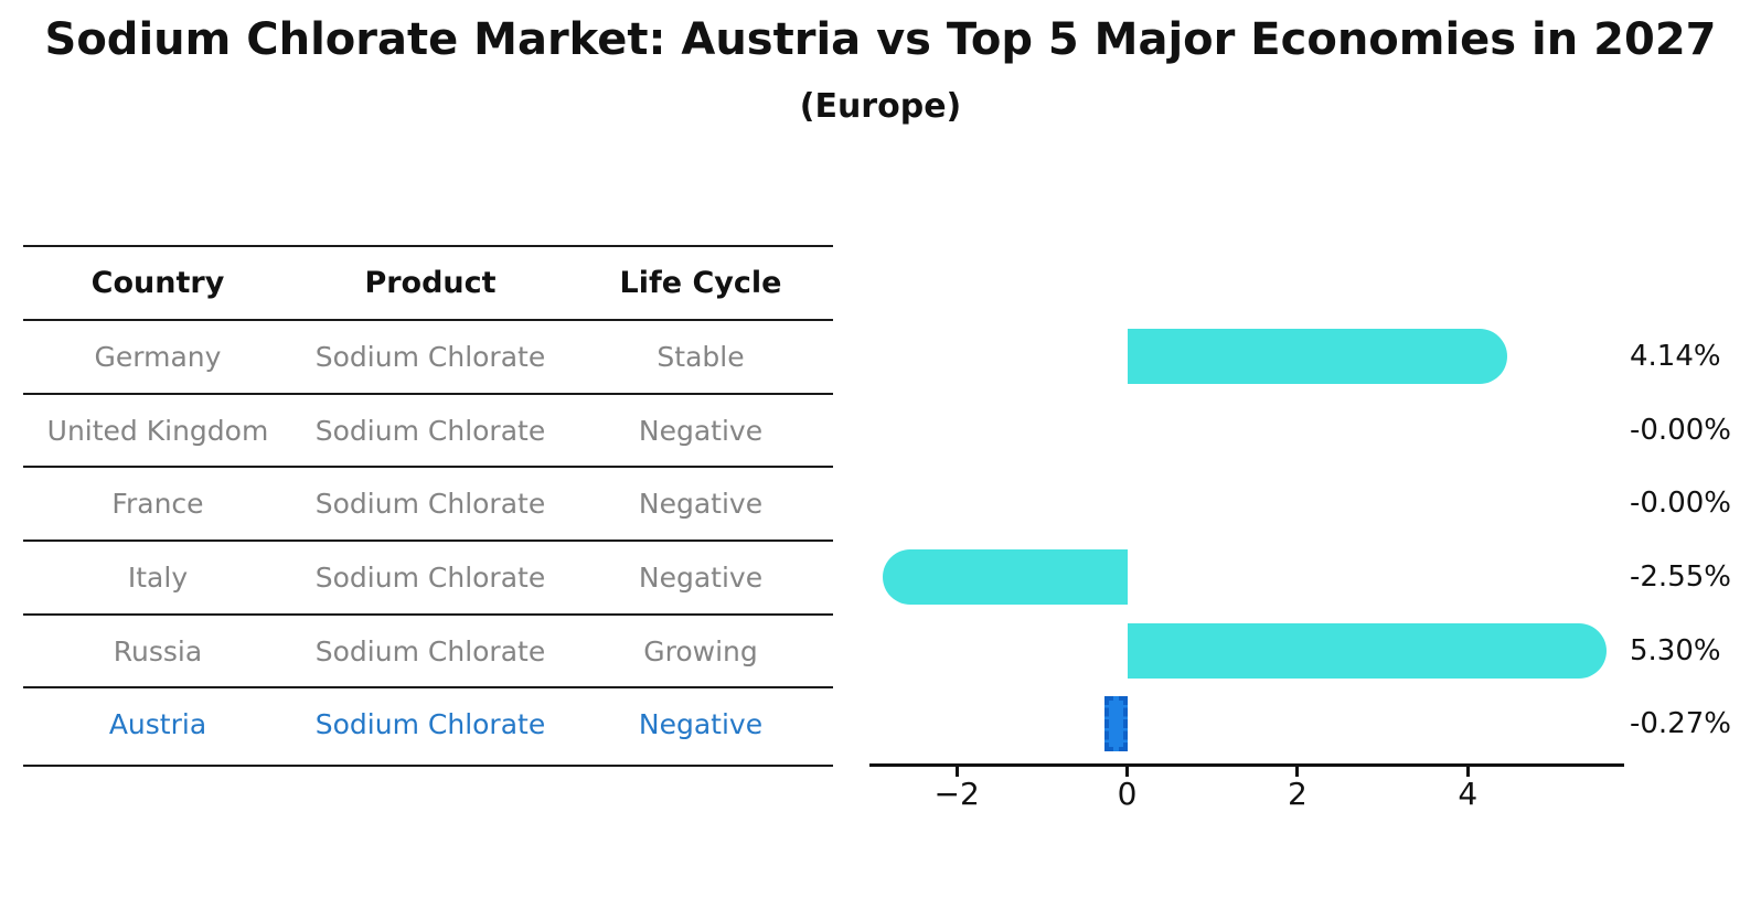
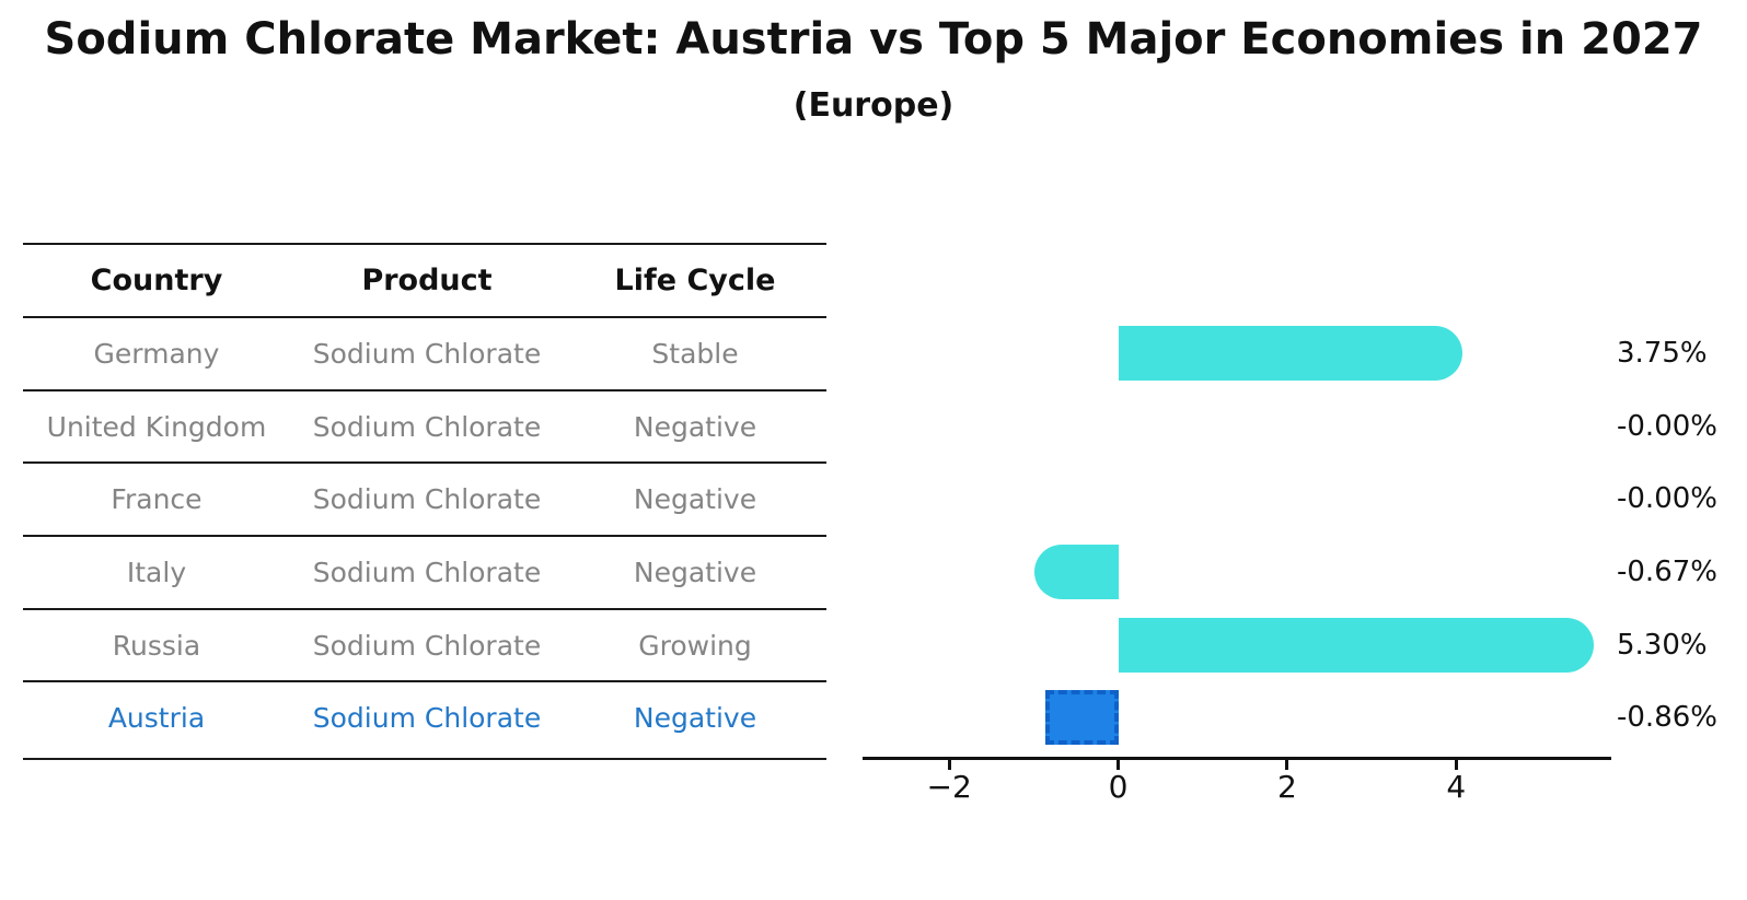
Germany: 4.14% -> 3.75%
Italy: -2.55% -> -0.67%
Austria: -0.27% -> -0.86%
